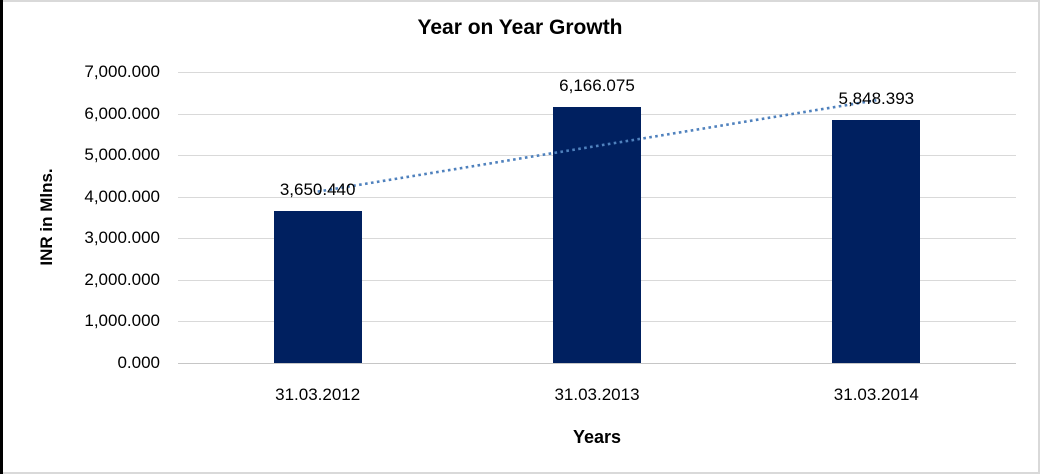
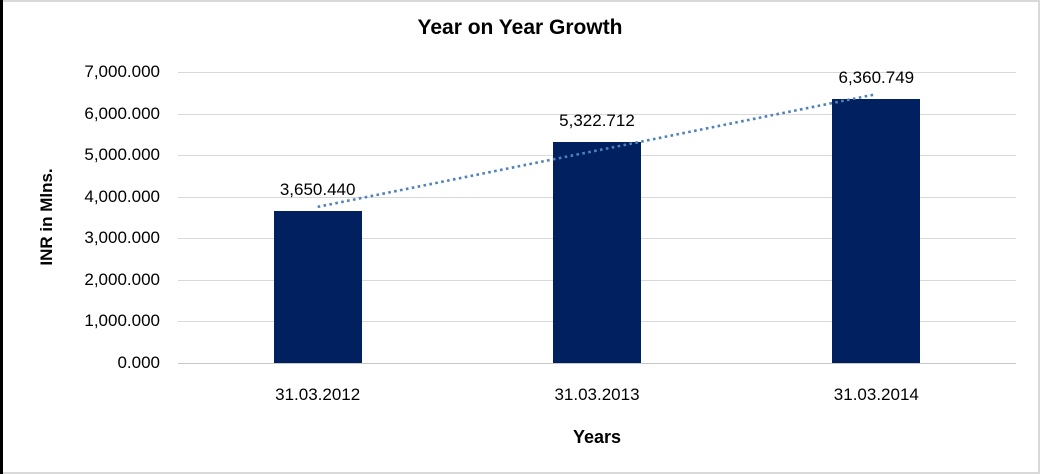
31.03.2013: 6,166.075 -> 5,322.712
31.03.2014: 5,848.393 -> 6,360.749
